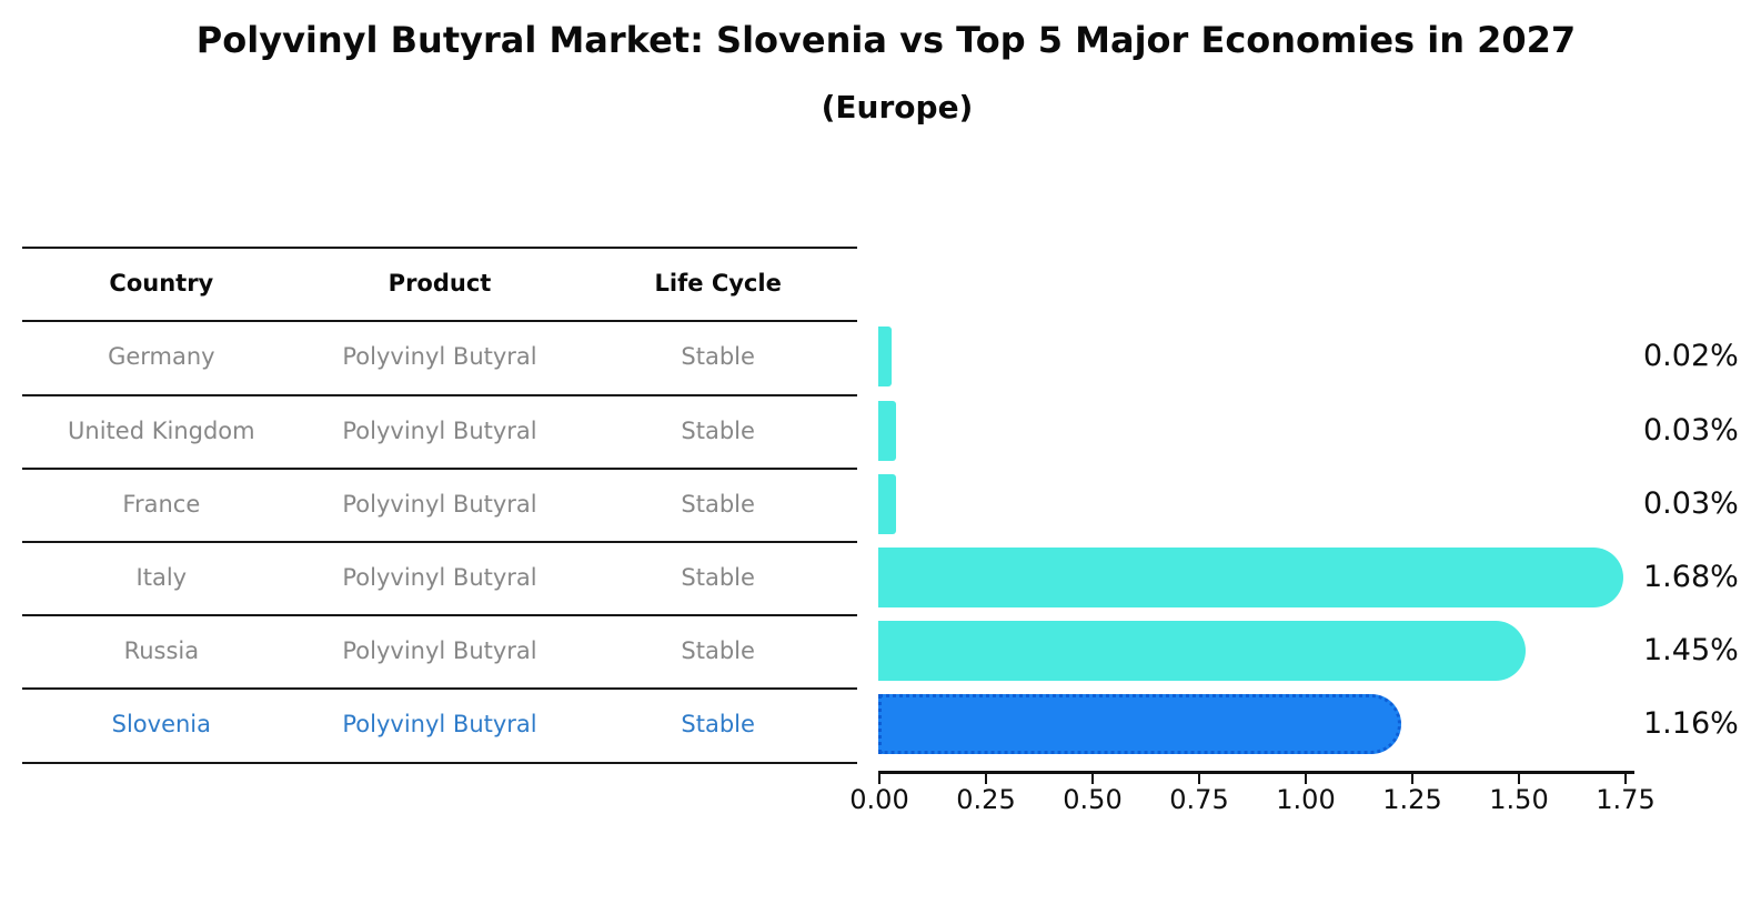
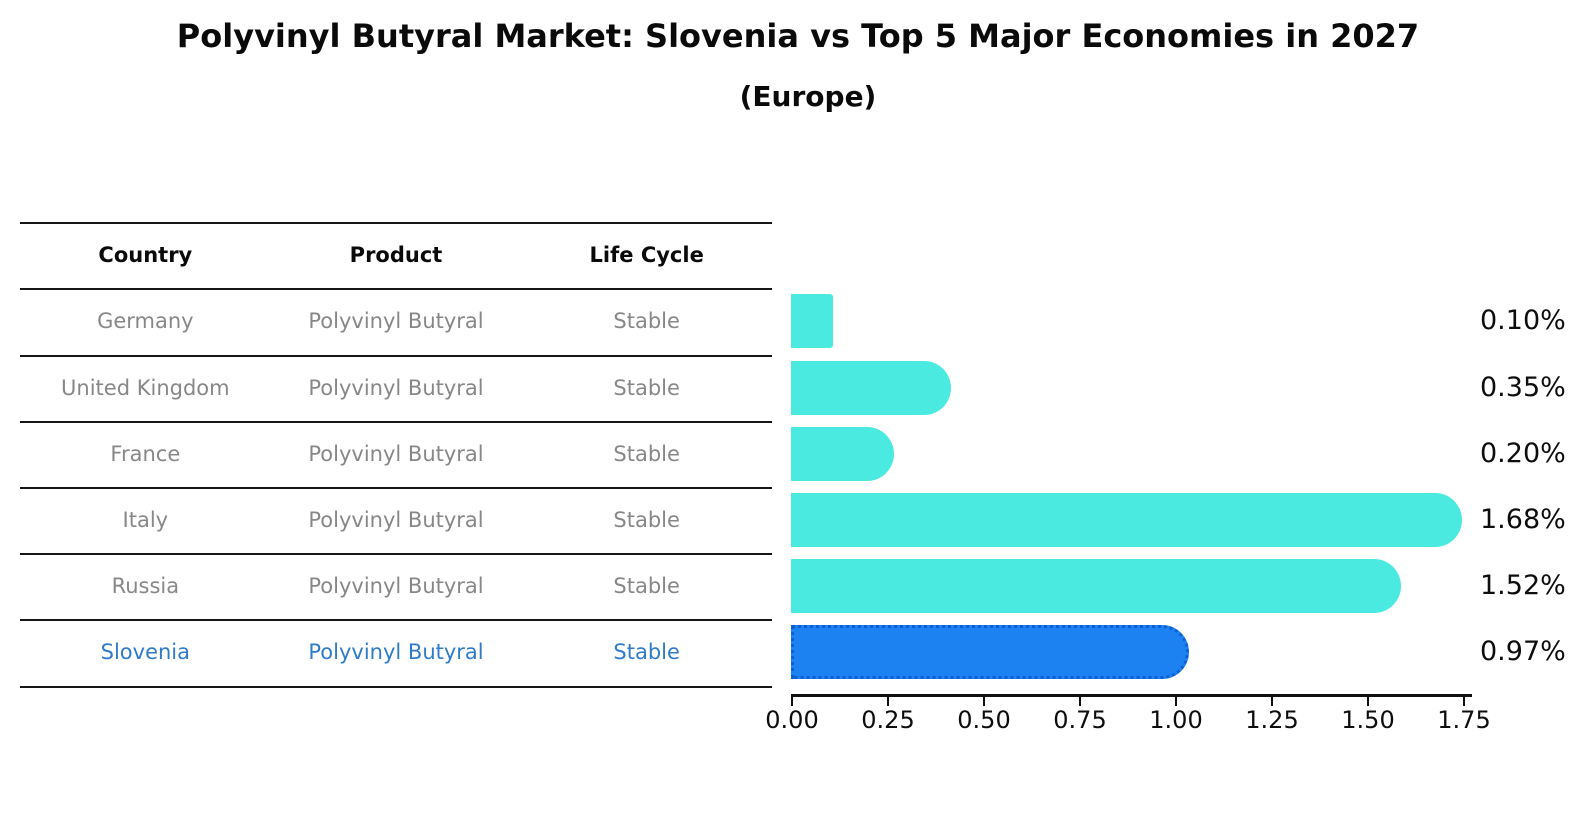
Germany: 0.02% -> 0.10%
United Kingdom: 0.03% -> 0.35%
France: 0.03% -> 0.20%
Russia: 1.45% -> 1.52%
Slovenia: 1.16% -> 0.97%
